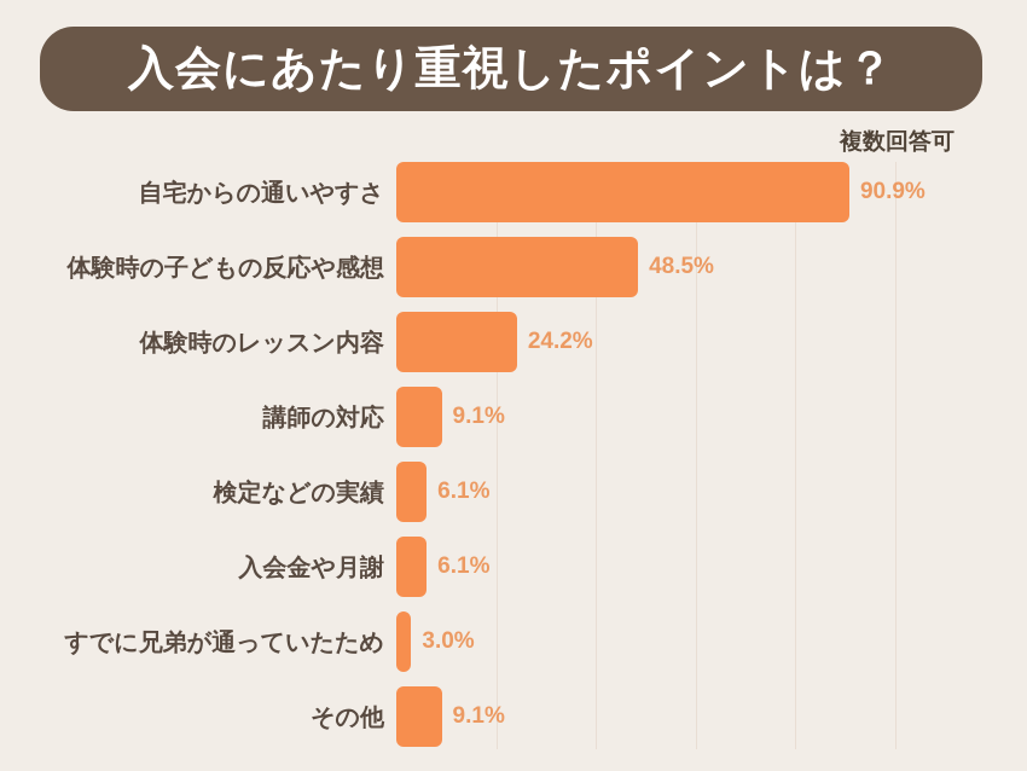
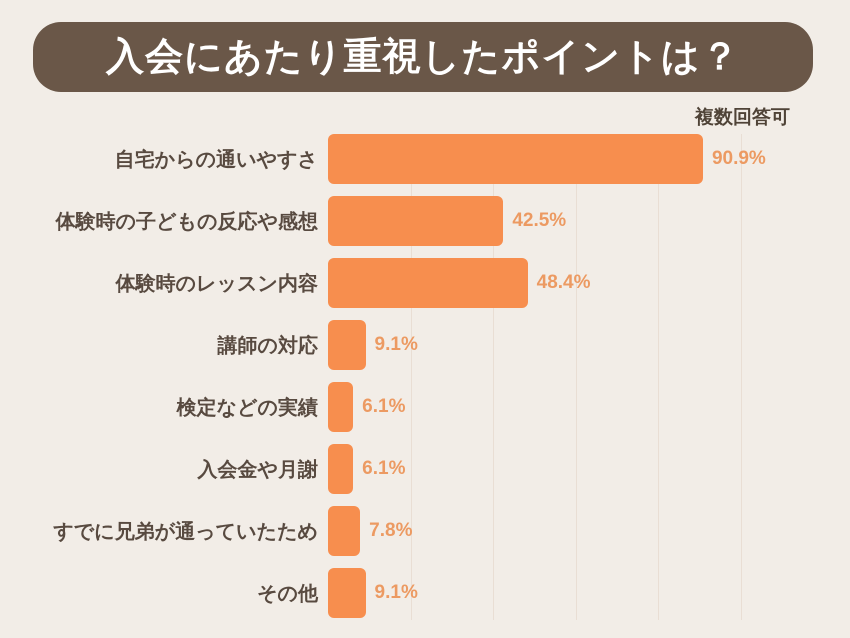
体験時の子どもの反応や感想: 48.5% -> 42.5%
体験時のレッスン内容: 24.2% -> 48.4%
すでに兄弟が通っていたため: 3.0% -> 7.8%
